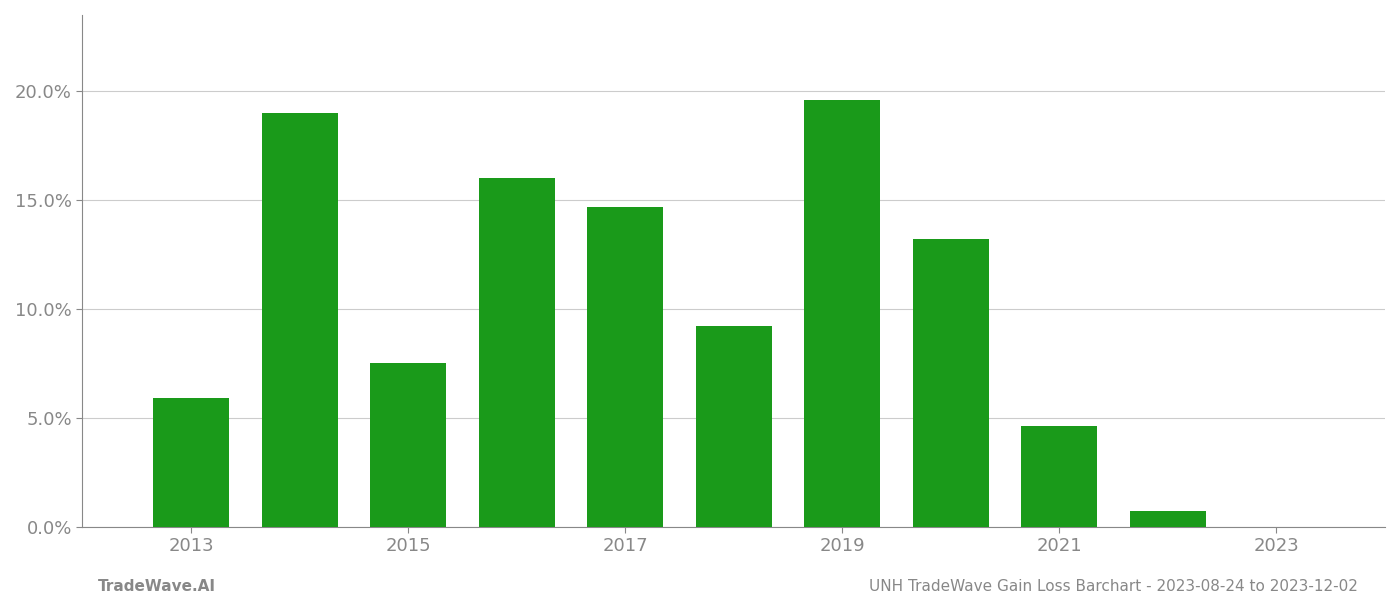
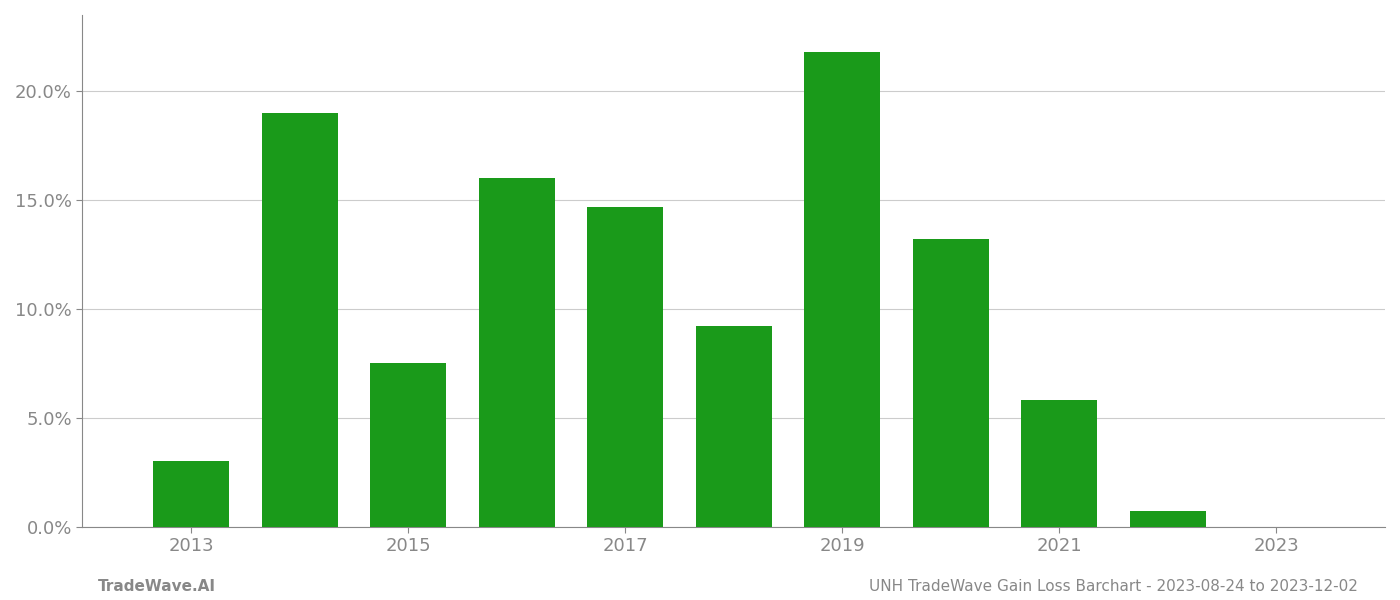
2013: 5.9% -> 3.0%
2019: 19.6% -> 21.8%
2021: 4.6% -> 5.8%
